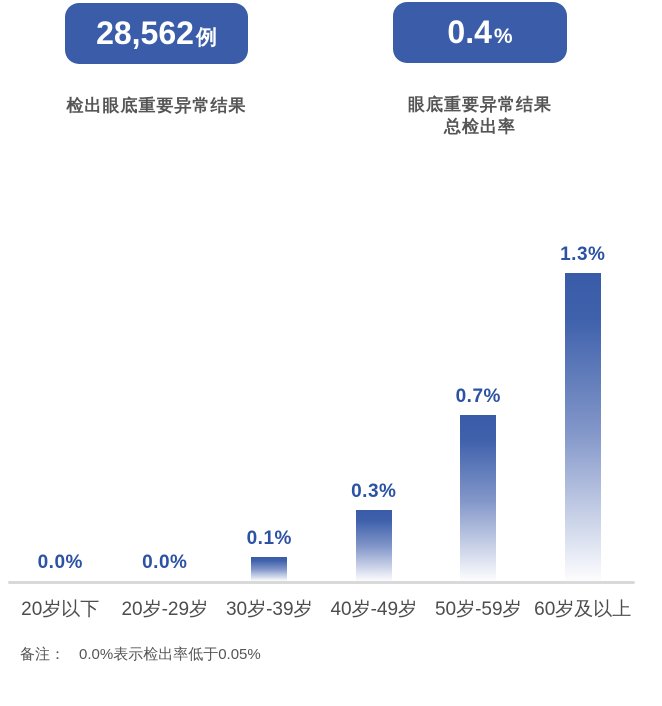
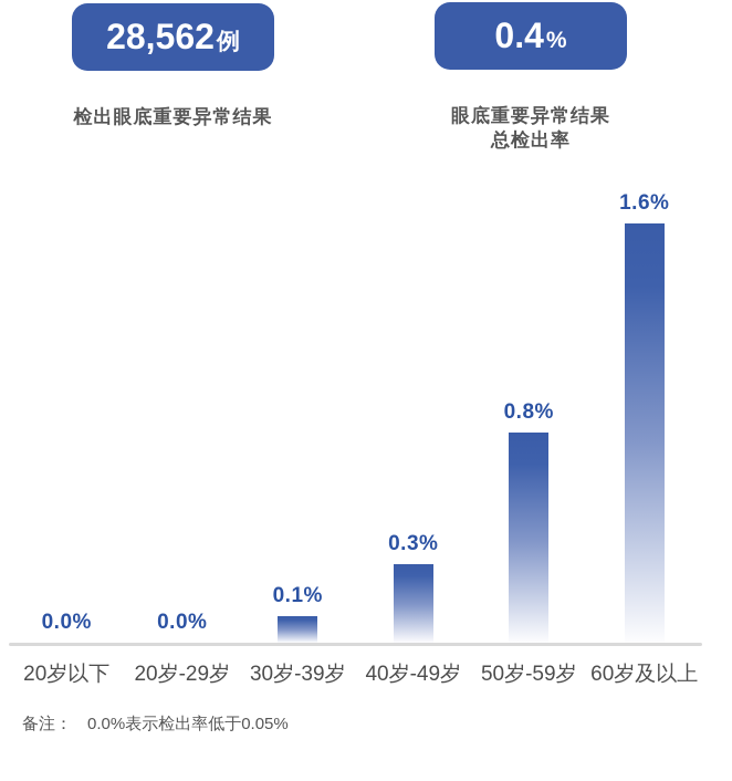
50岁-59岁: 0.7% -> 0.8%
60岁及以上: 1.3% -> 1.6%
